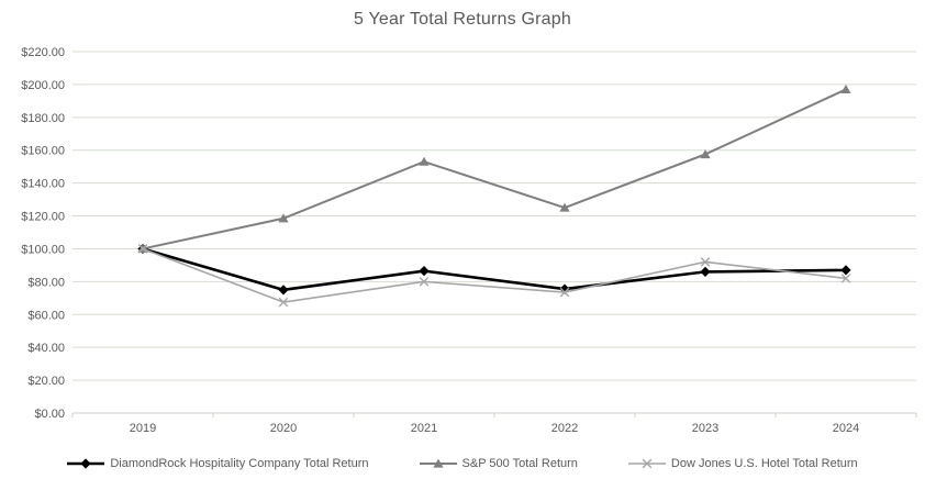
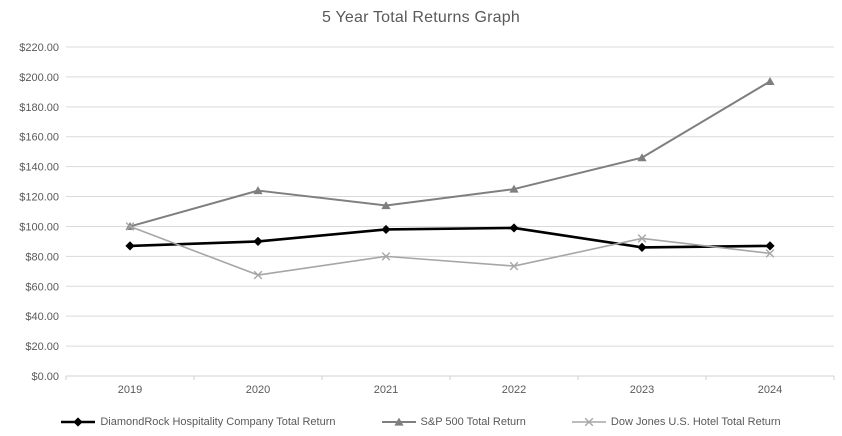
DiamondRock Hospitality Company Total Return/2019: $100 -> $87
DiamondRock Hospitality Company Total Return/2020: $75 -> $90
S&P 500 Total Return/2020: $118 -> $124
DiamondRock Hospitality Company Total Return/2021: $86 -> $98
S&P 500 Total Return/2021: $153 -> $114
DiamondRock Hospitality Company Total Return/2022: $76 -> $99
S&P 500 Total Return/2023: $158 -> $146
